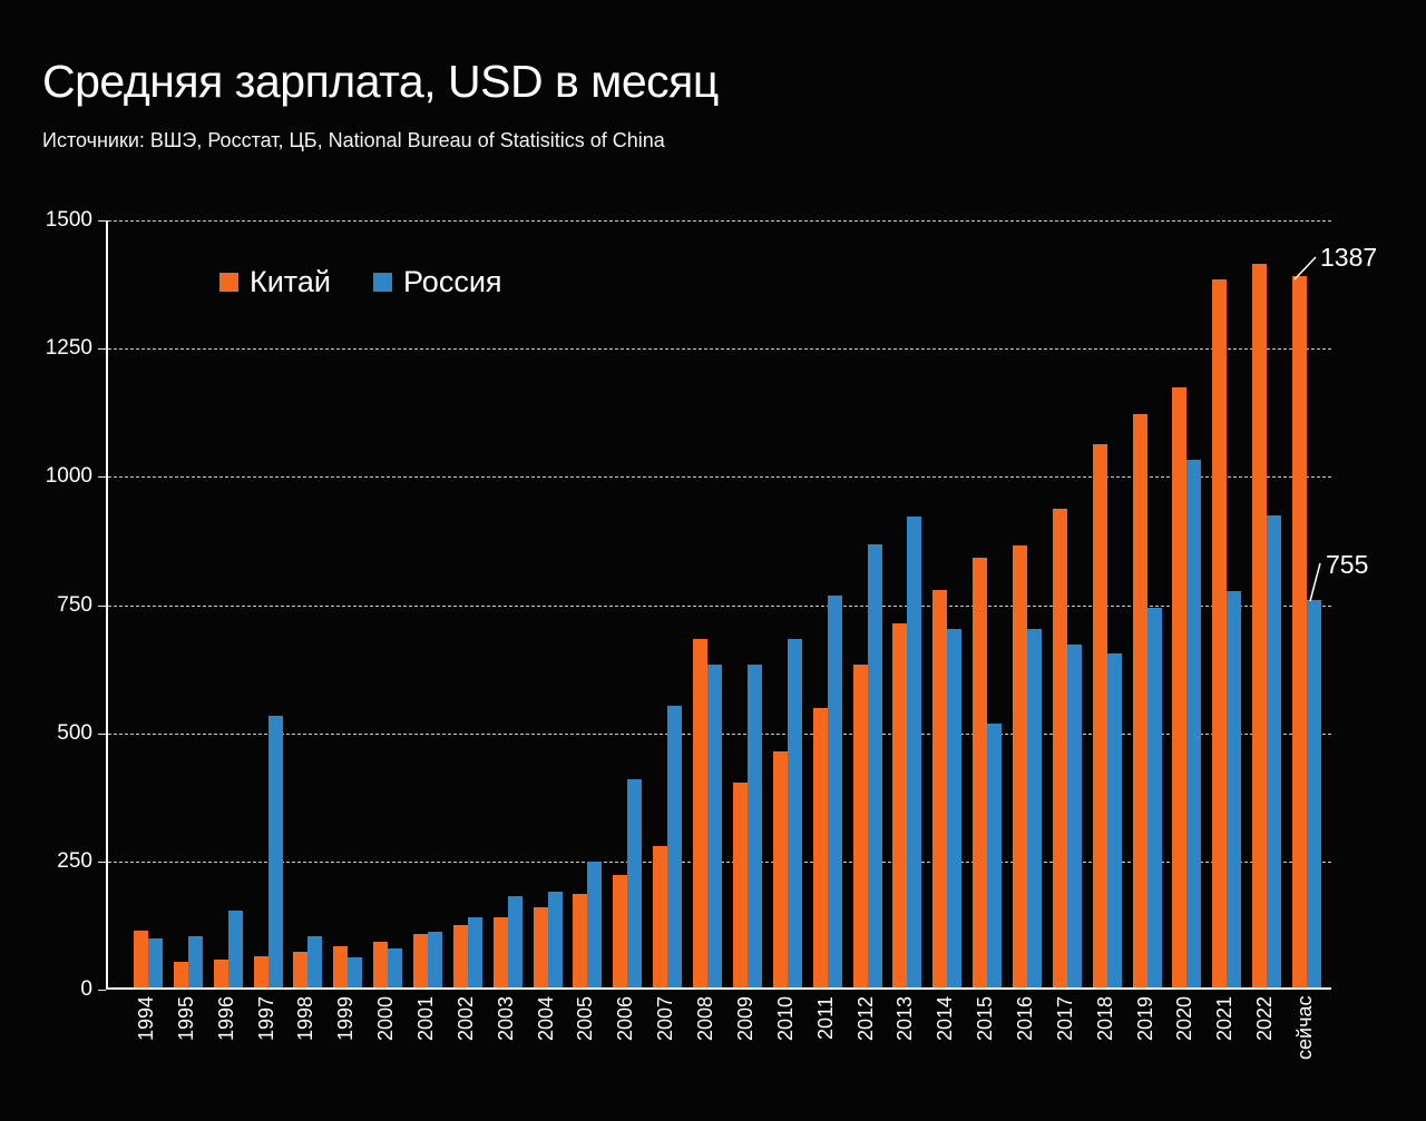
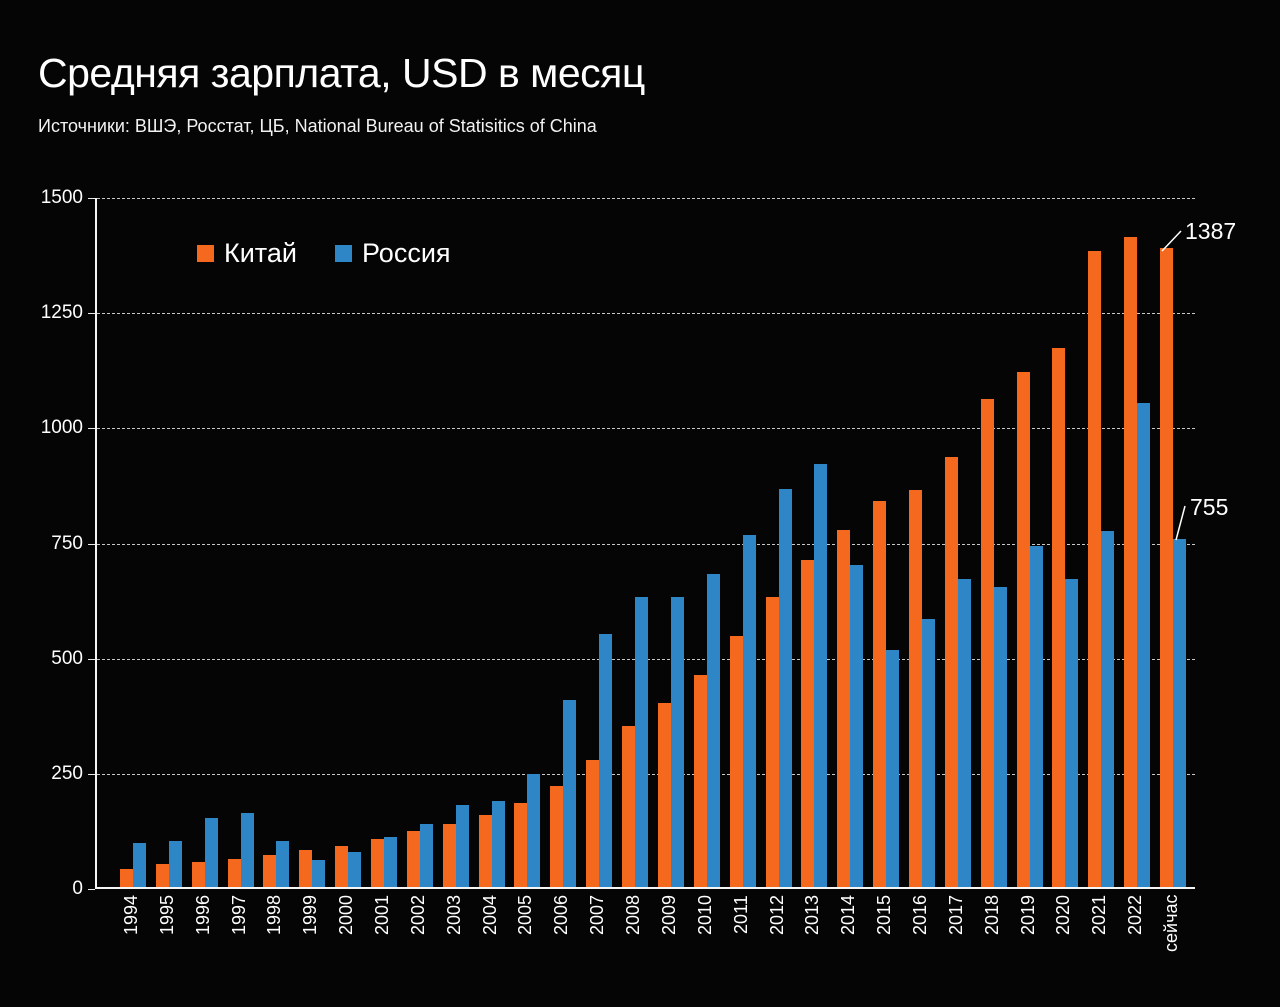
Китай/1994: 110 -> 40
Россия/1997: 530 -> 160
Китай/2008: 680 -> 350
Россия/2016: 700 -> 580
Россия/2020: 1030 -> 670
Россия/2022: 920 -> 1050
